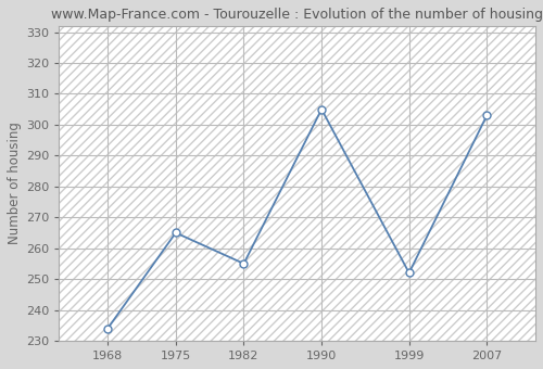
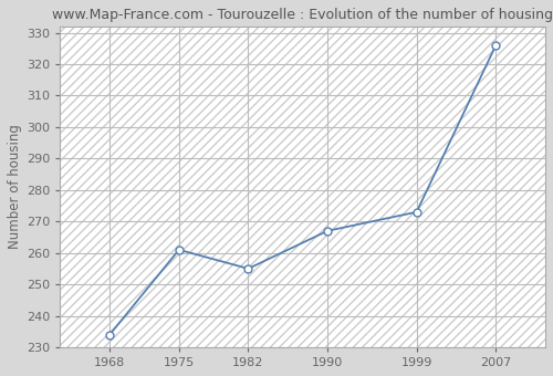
1975: 265 -> 261
1990: 305 -> 267
1999: 252 -> 273
2007: 303 -> 326
